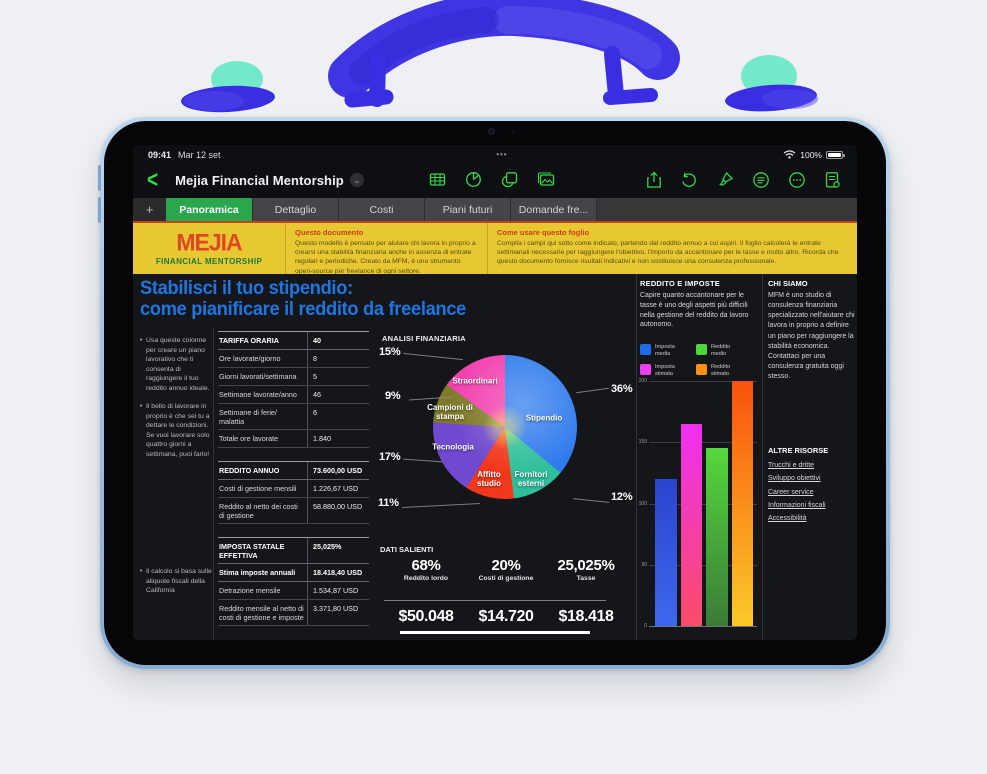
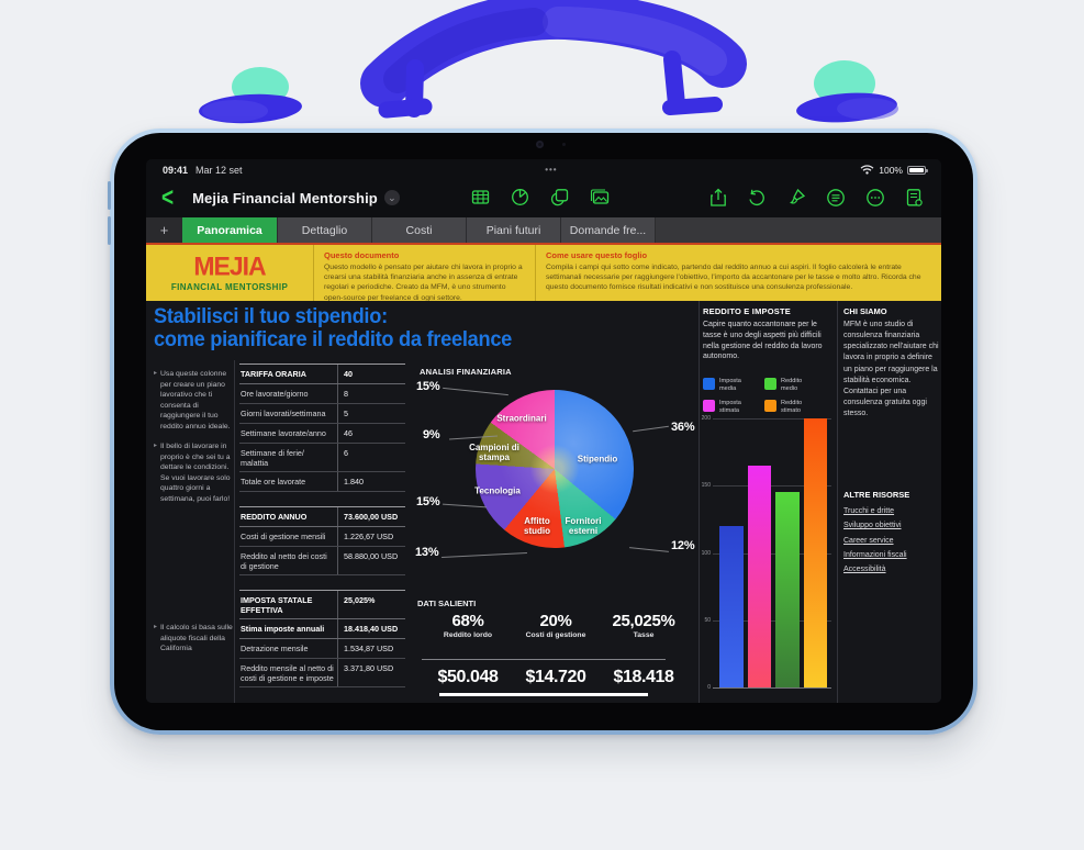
ANALISI FINANZIARIA/Affitto studio: 11% -> 13%
ANALISI FINANZIARIA/Tecnologia: 17% -> 15%
